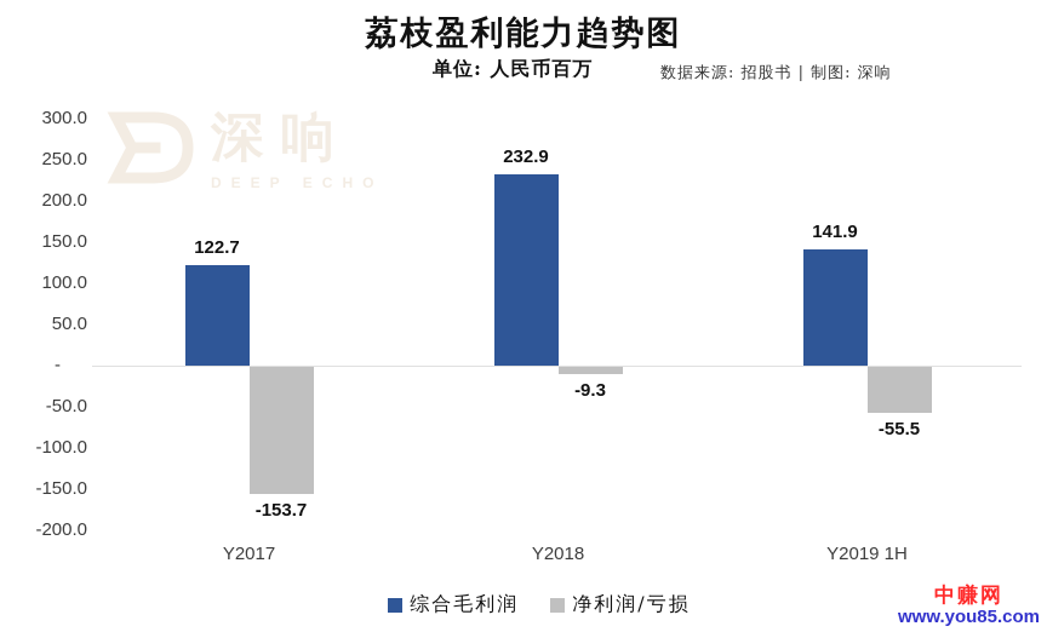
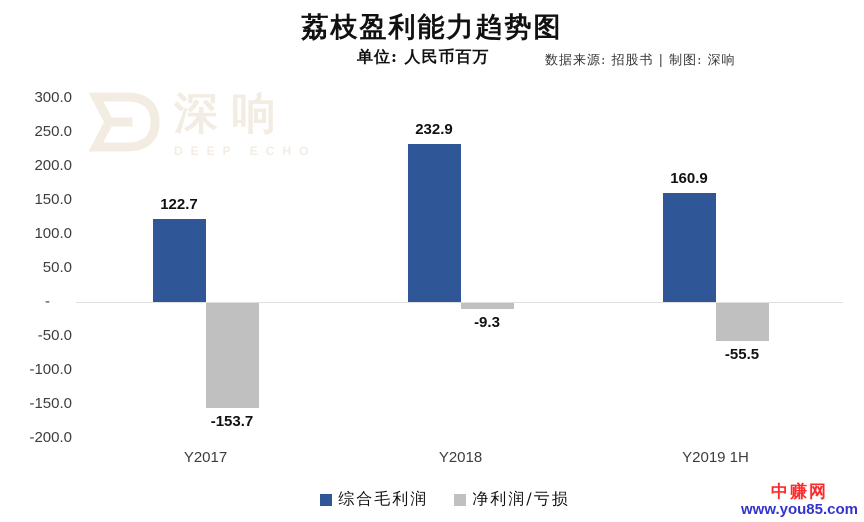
综合毛利润/Y2019 1H: 141.9 -> 160.9
